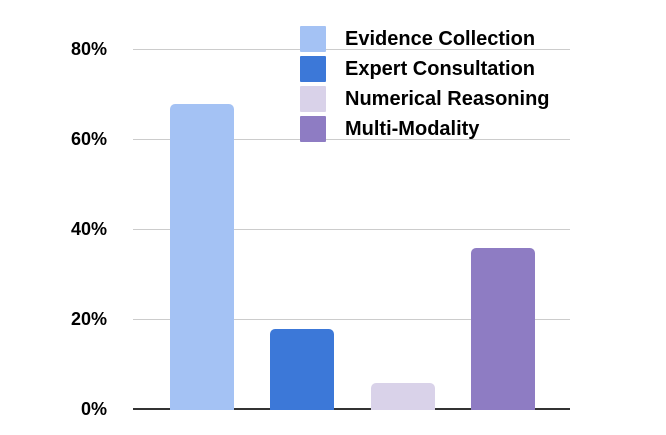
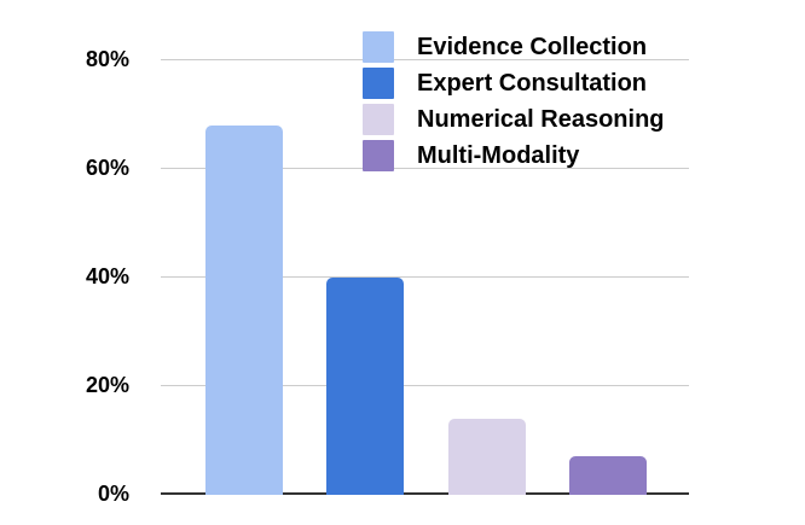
Expert Consultation: 18% -> 40%
Numerical Reasoning: 6% -> 14%
Multi-Modality: 36% -> 7%
